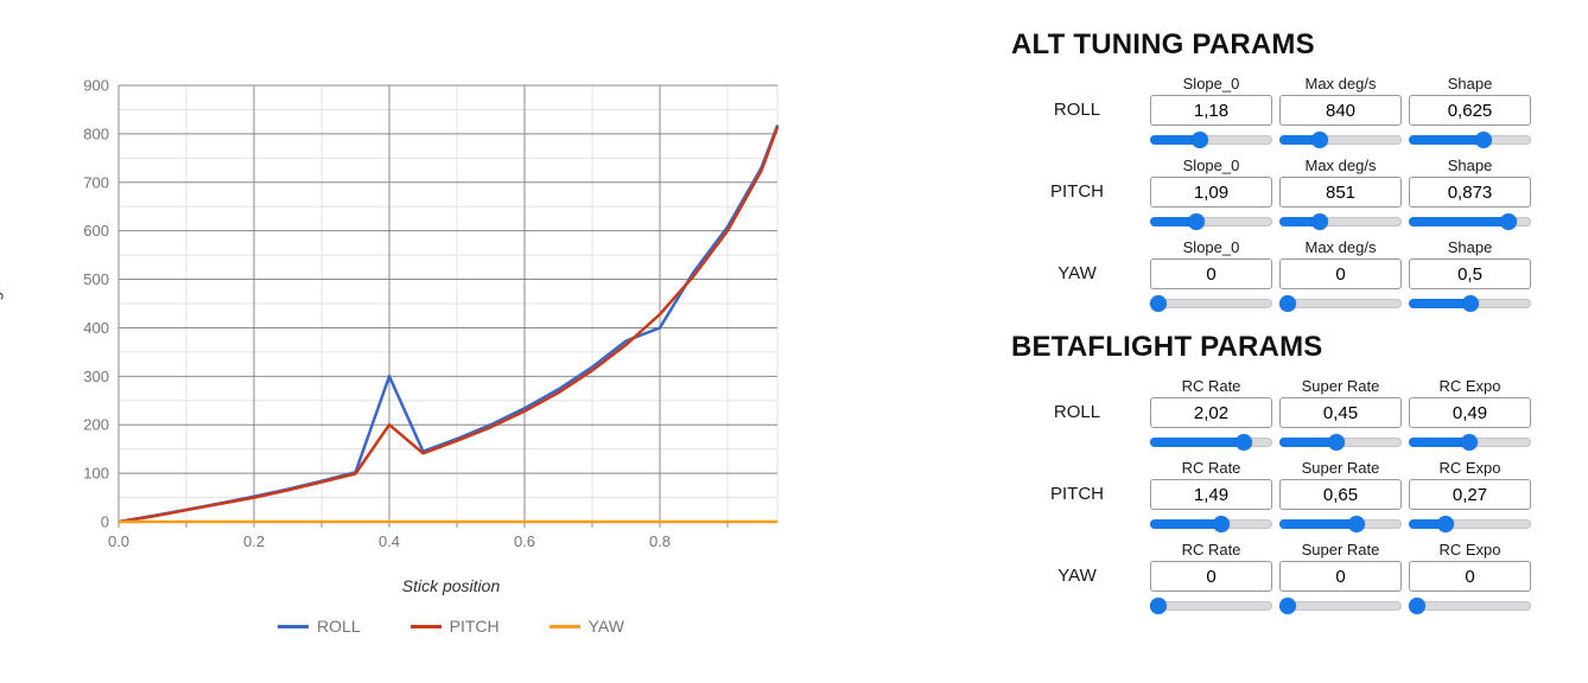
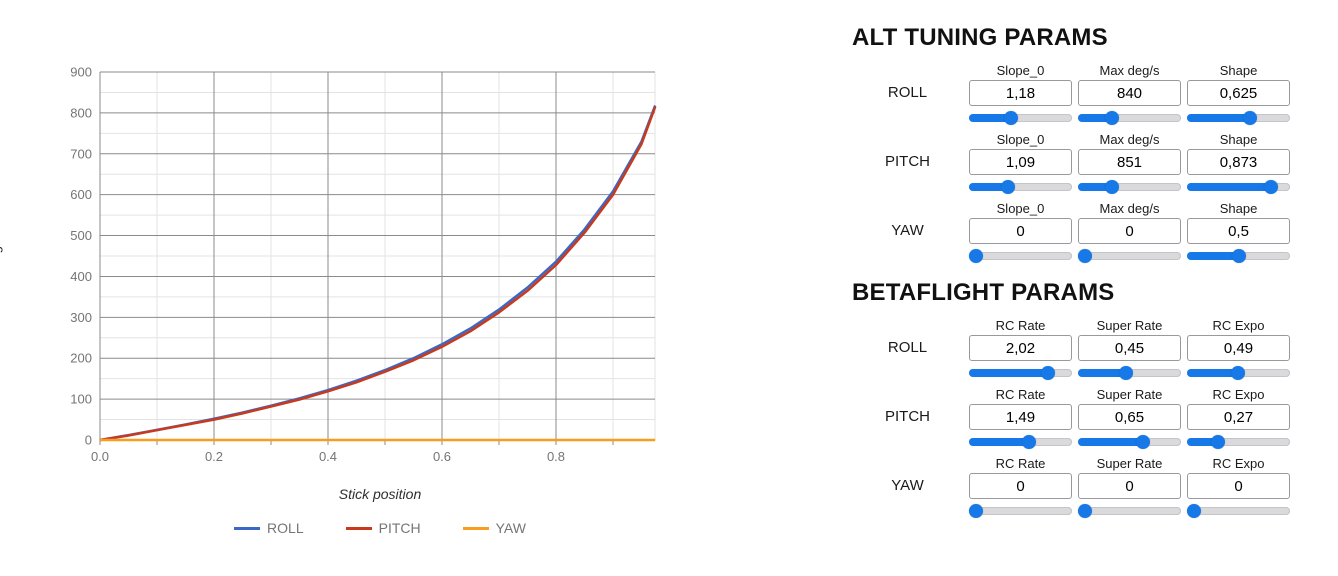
ROLL/0.4: 300 -> 120
PITCH/0.4: 200 -> 120
ROLL/0.8: 400 -> 440
